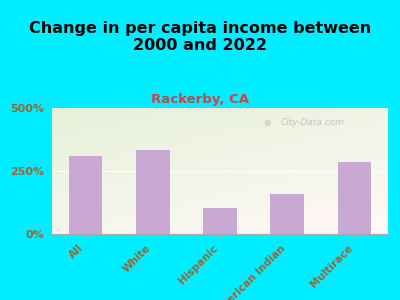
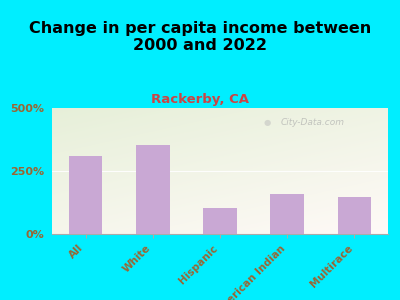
White: 335% -> 355%
Multirace: 285% -> 145%
